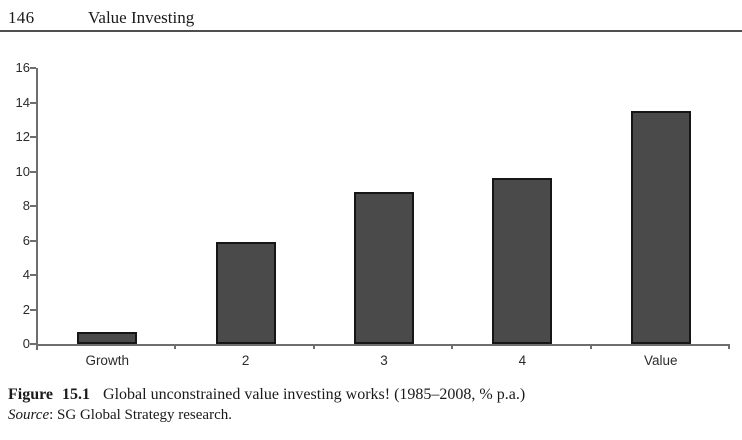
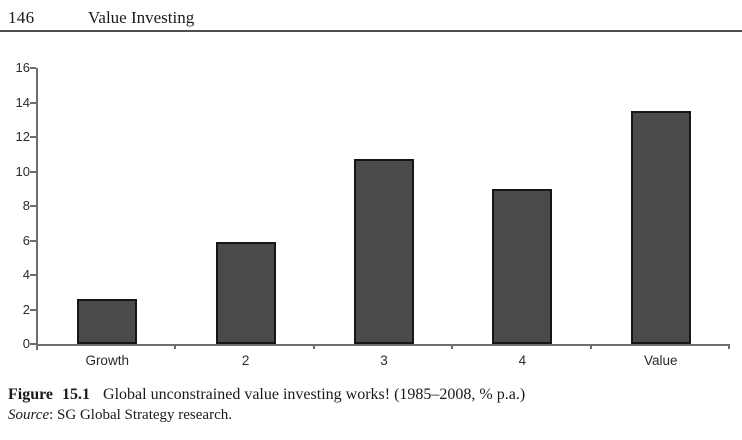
Growth: 0.7 -> 2.6
3: 8.8 -> 10.7
4: 9.6 -> 9.0
